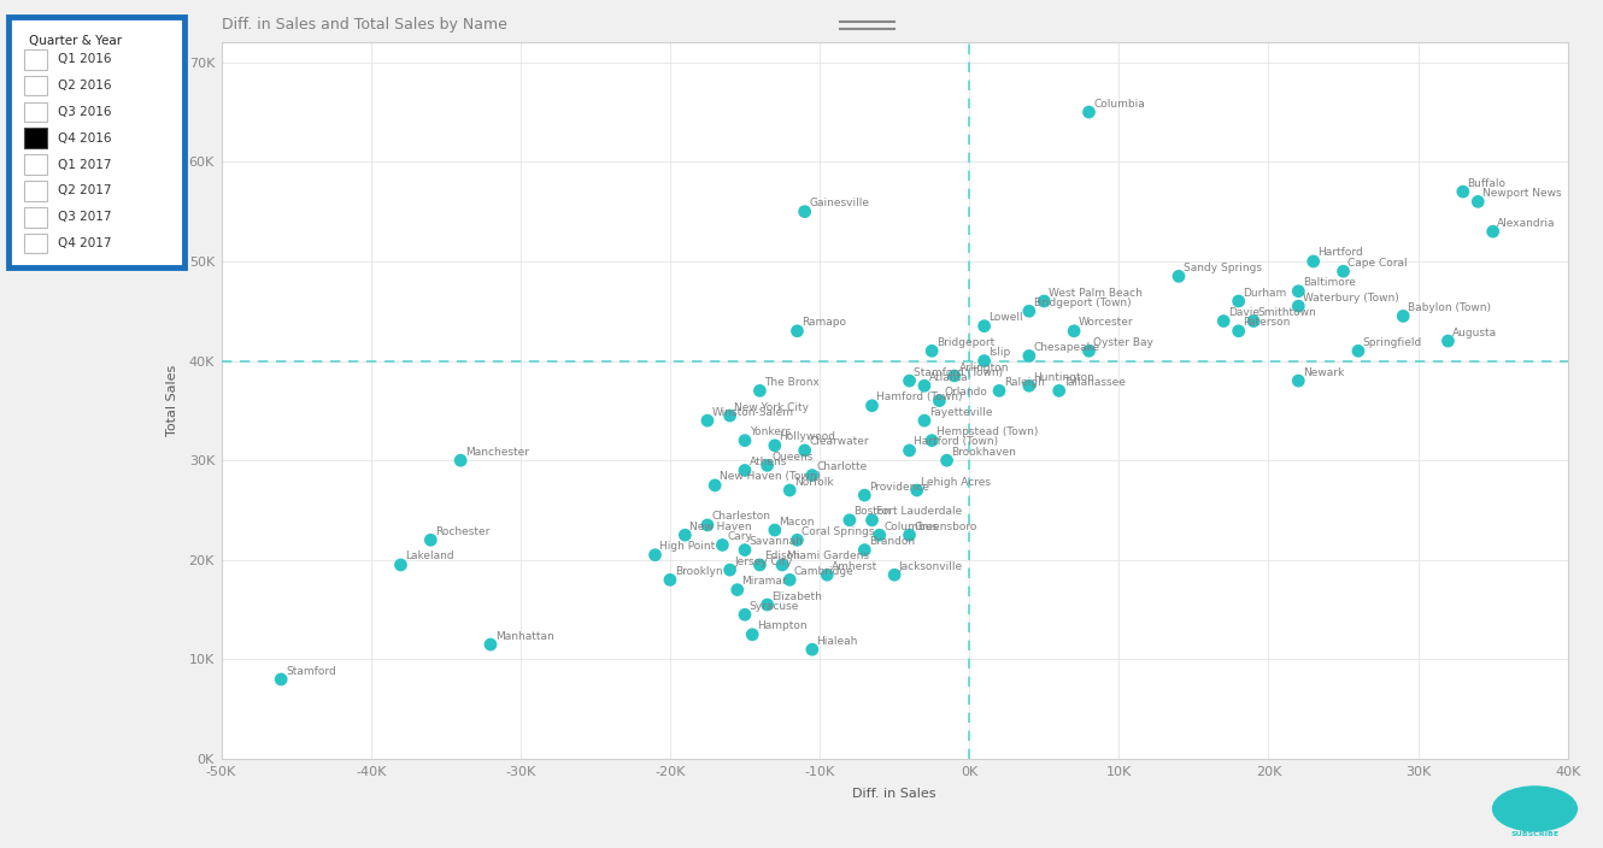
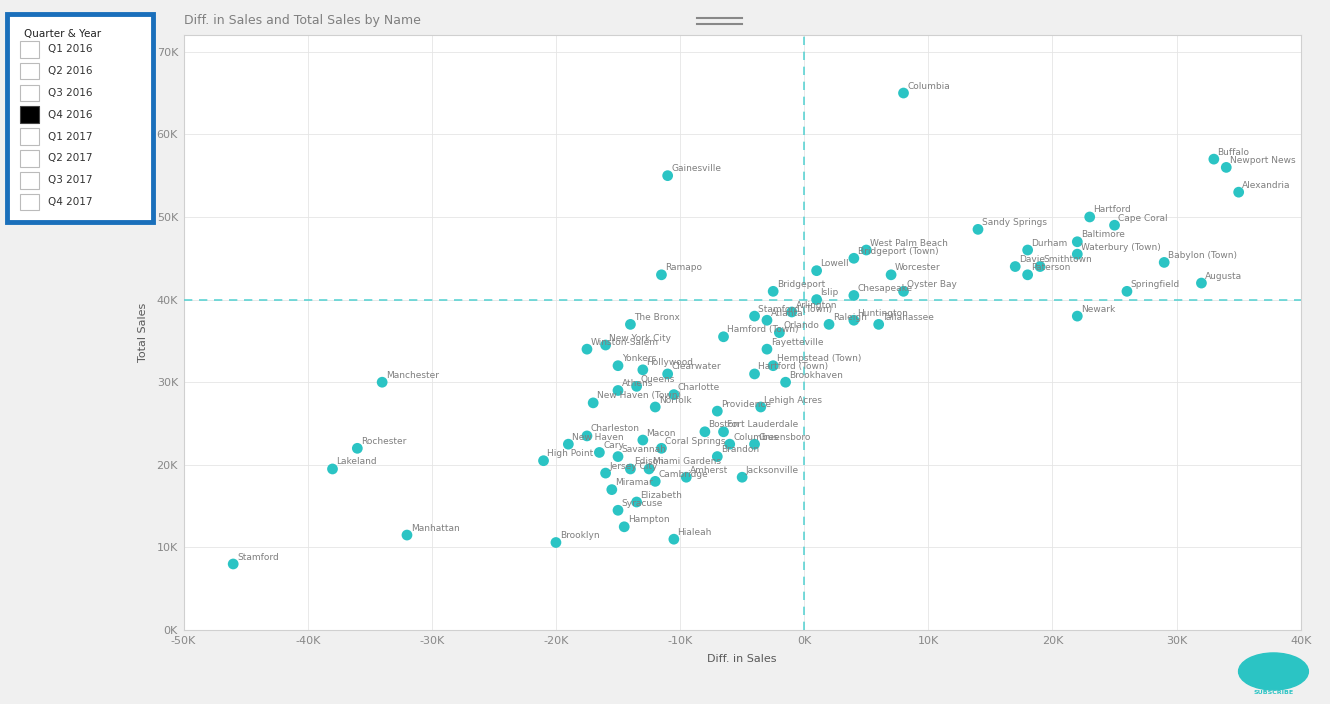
-20K: 18.0K -> 10.6K
